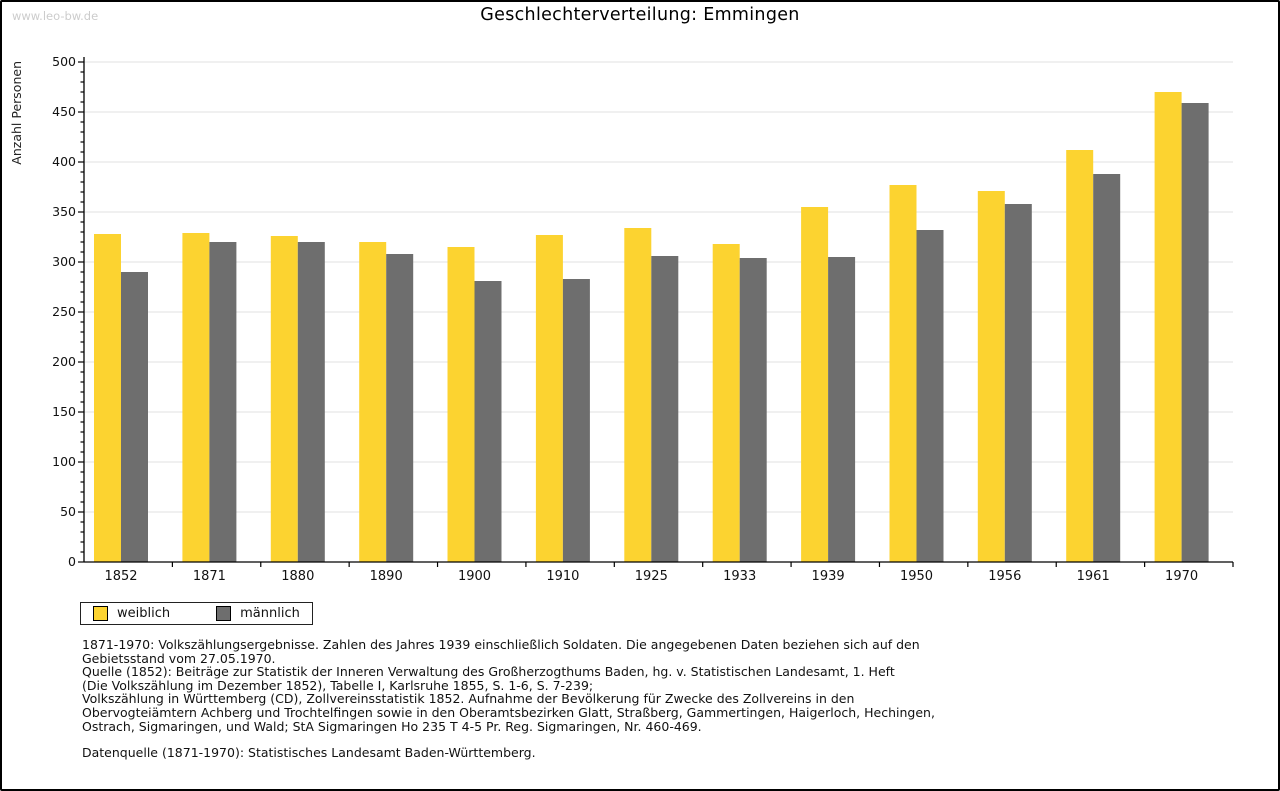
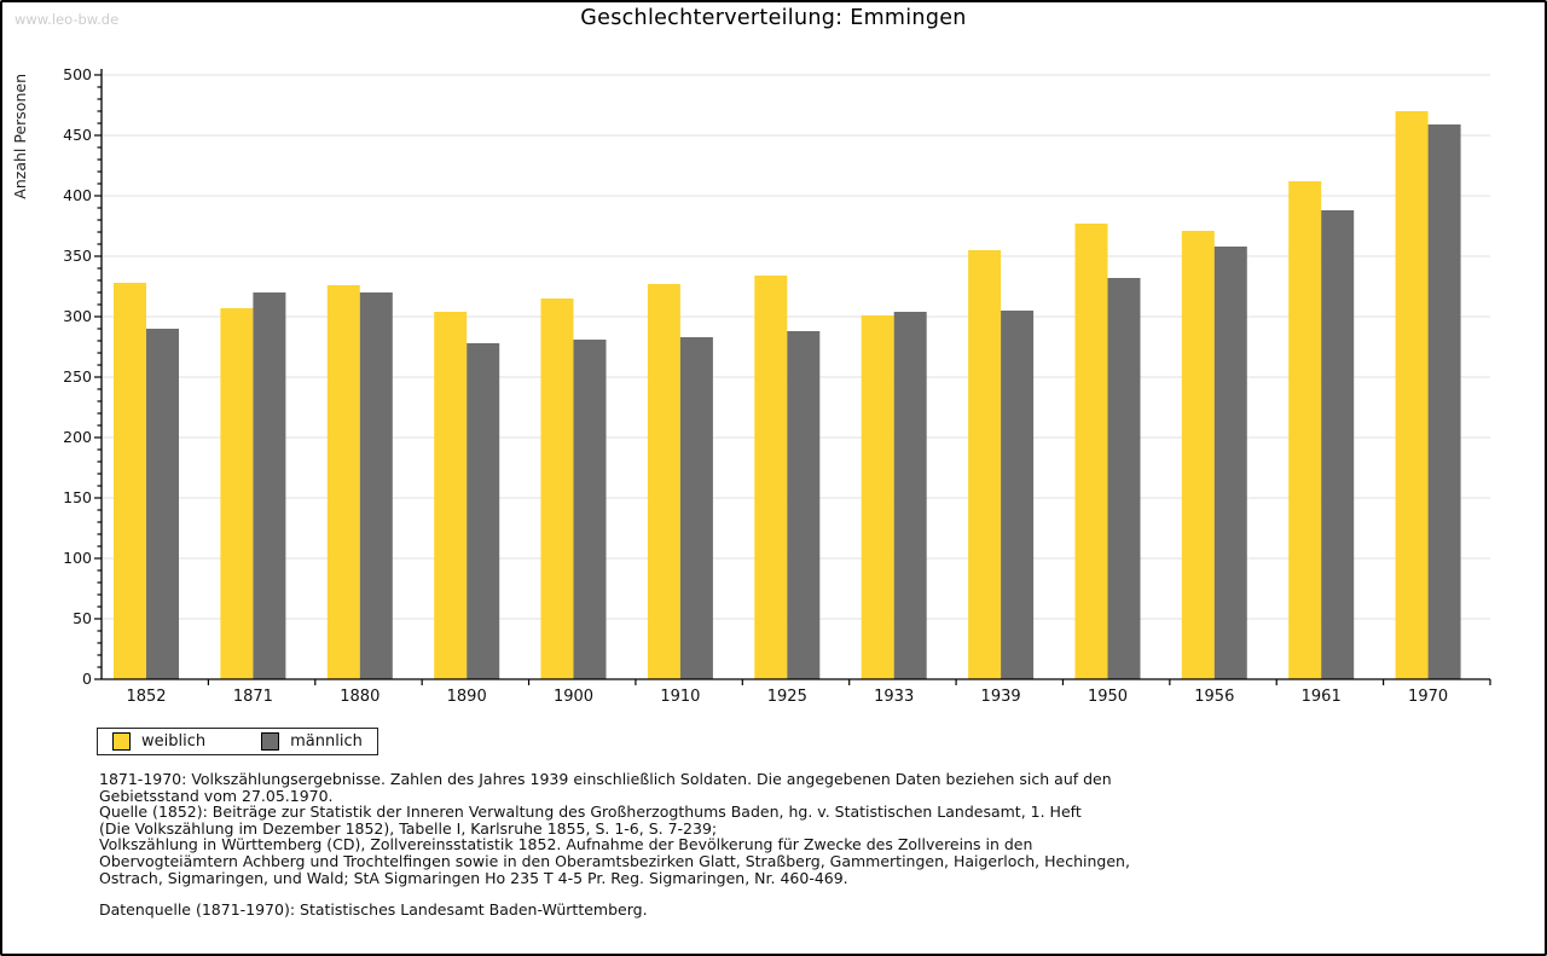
weiblich/1871: 329 -> 307
weiblich/1890: 320 -> 304
männlich/1890: 308 -> 278
männlich/1925: 306 -> 288
weiblich/1933: 318 -> 301
